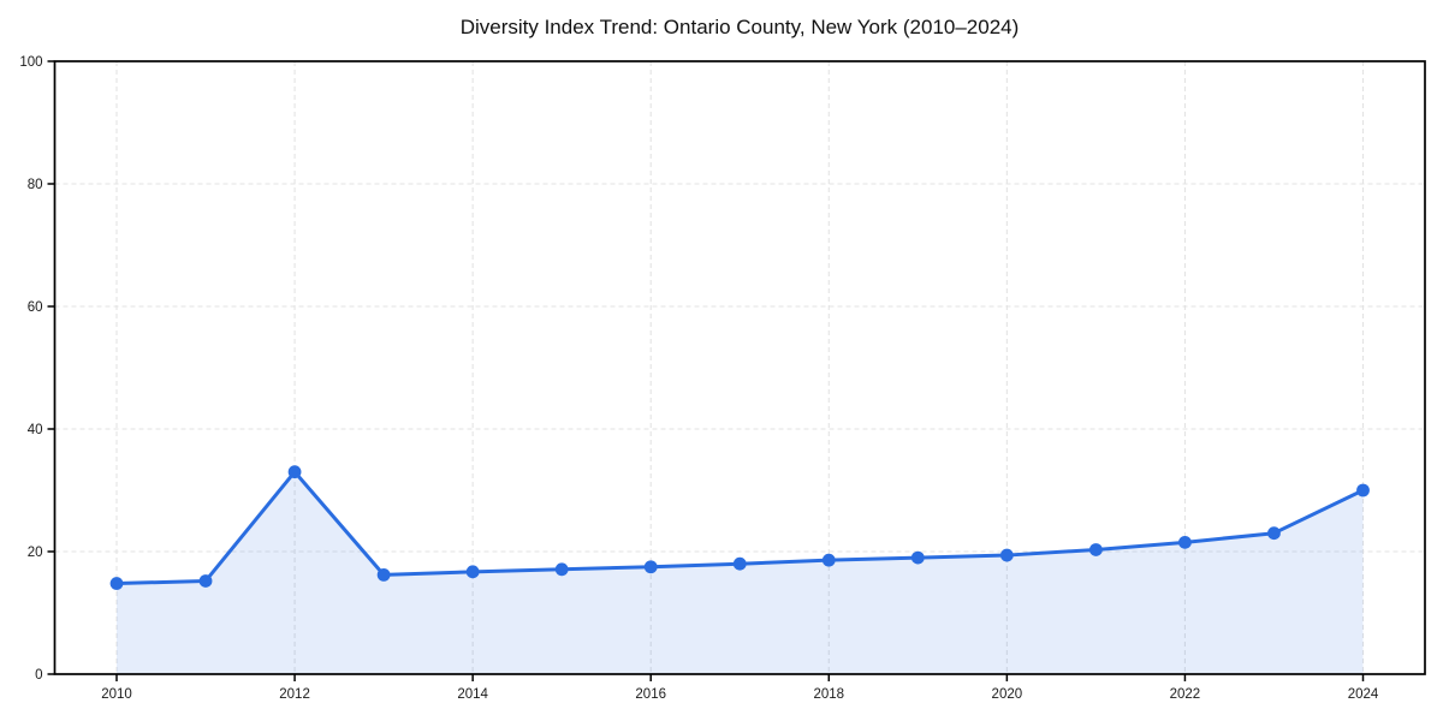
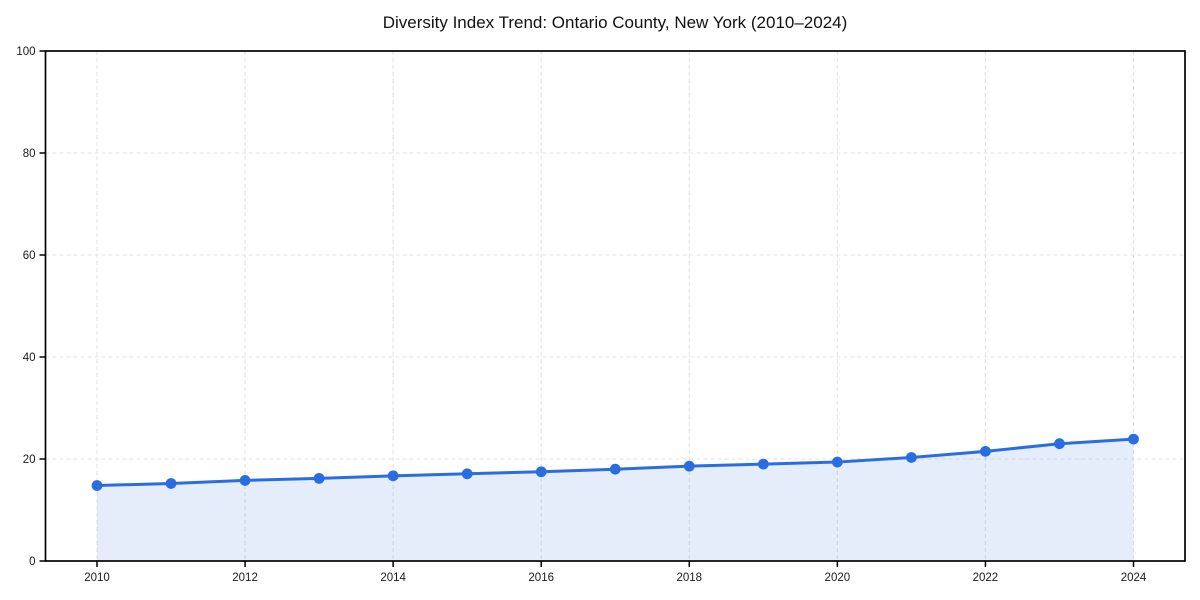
2012: 33 -> 16
2024: 30 -> 24
